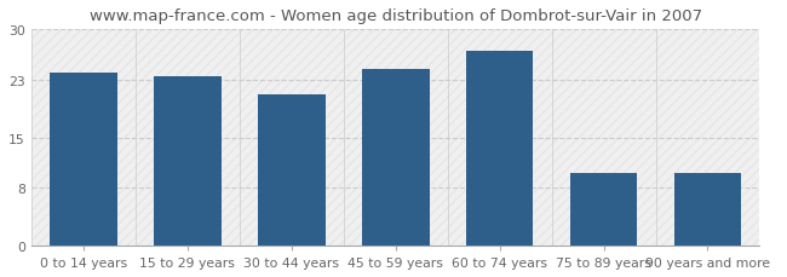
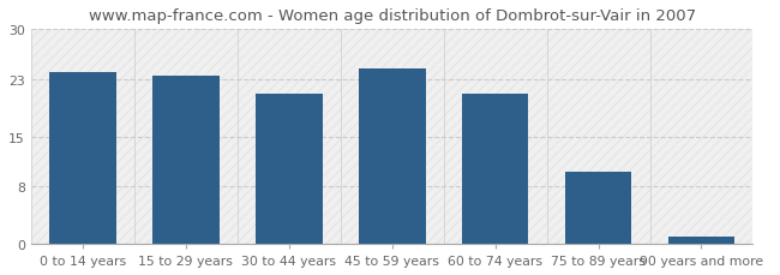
60 to 74 years: 27.0 -> 21.0
90 years and more: 10.0 -> 1.0
